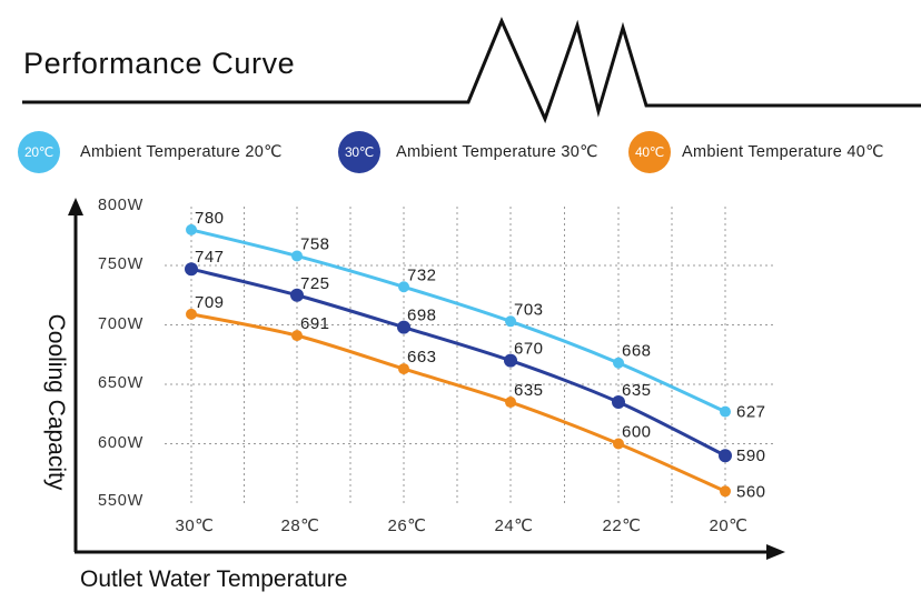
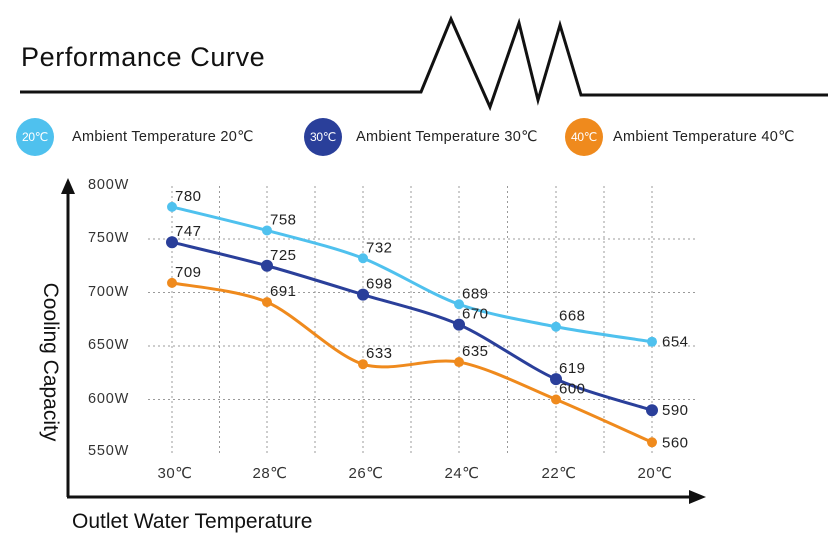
Ambient Temperature 40℃/26℃: 663 -> 633
Ambient Temperature 20℃/24℃: 703 -> 689
Ambient Temperature 30℃/22℃: 635 -> 619
Ambient Temperature 20℃/20℃: 627 -> 654
